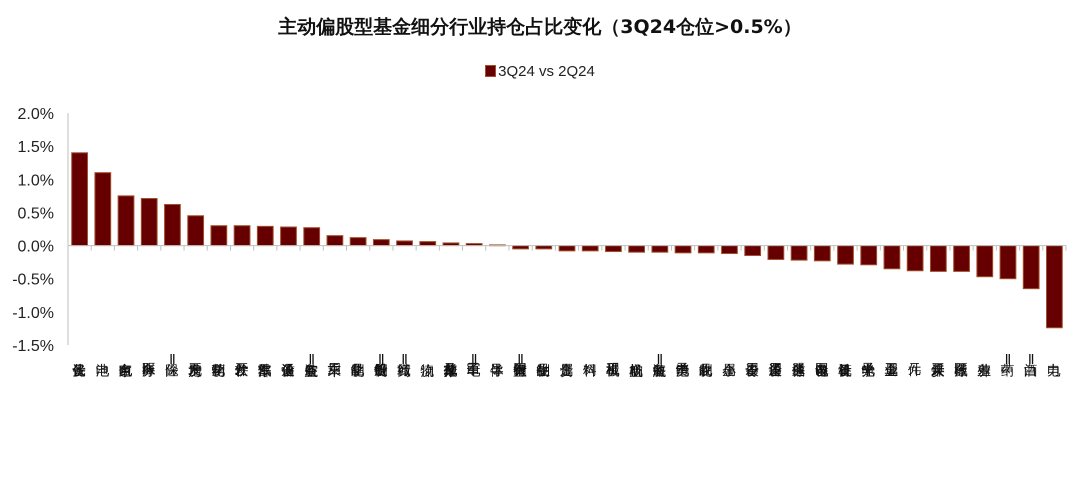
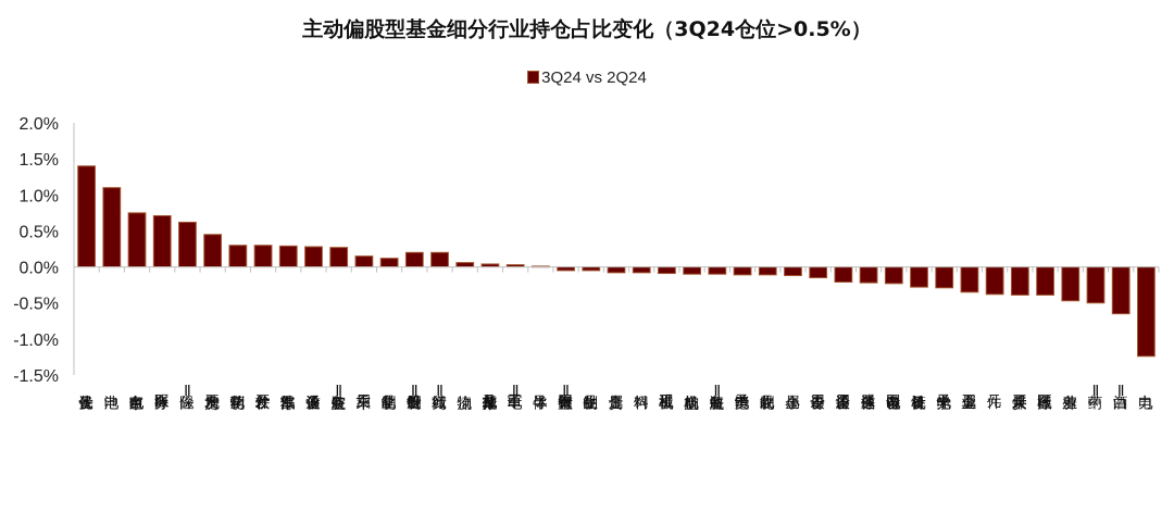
股份制银行Ⅱ: 0.1% -> 0.2%
城商行Ⅱ: 0.1% -> 0.2%
